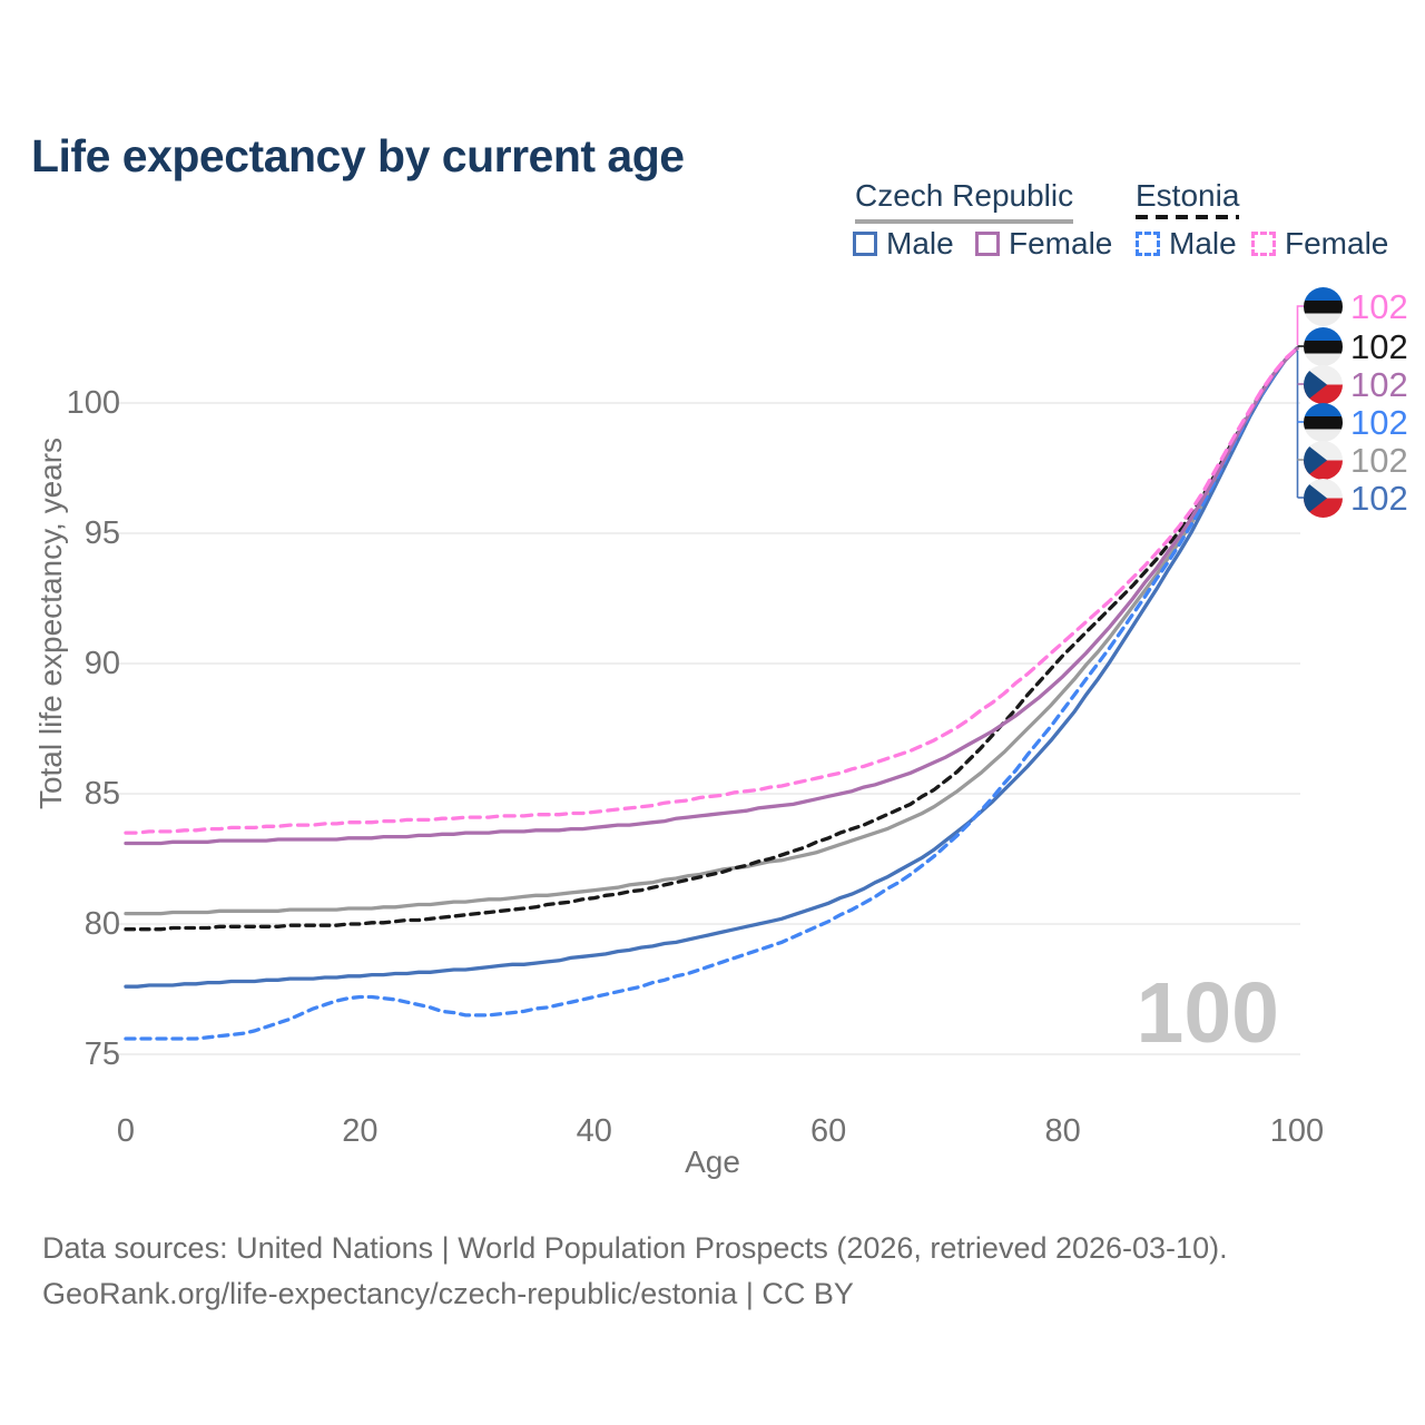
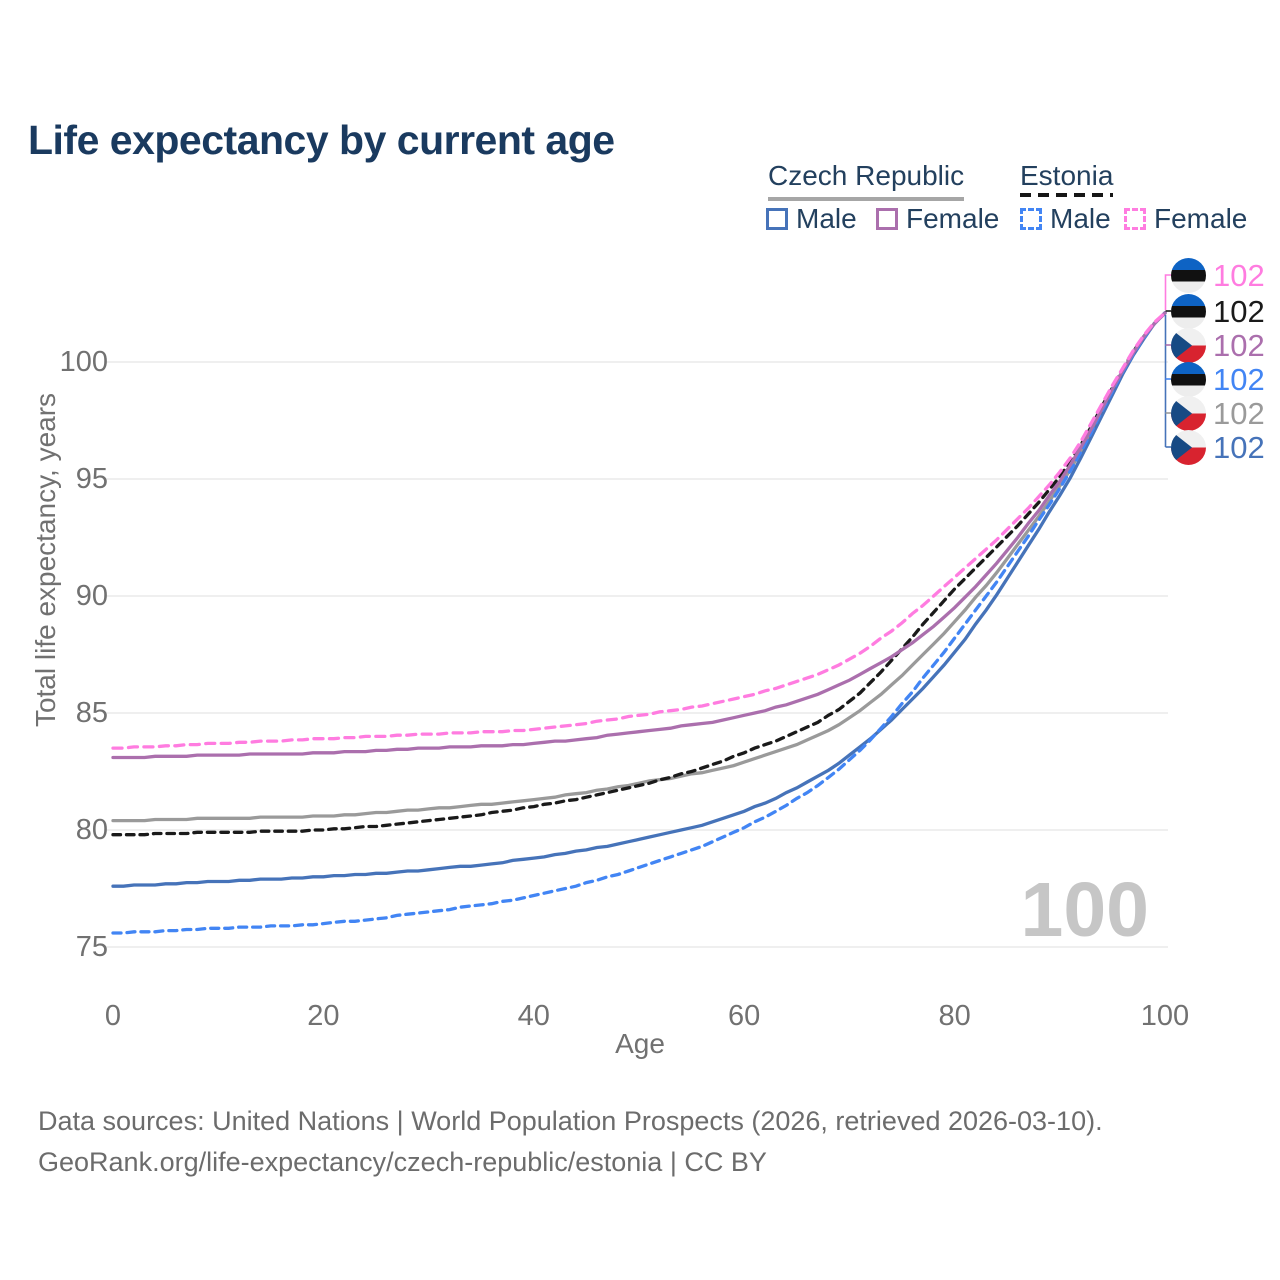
Estonia Male/20: 77.2 -> 76.0
